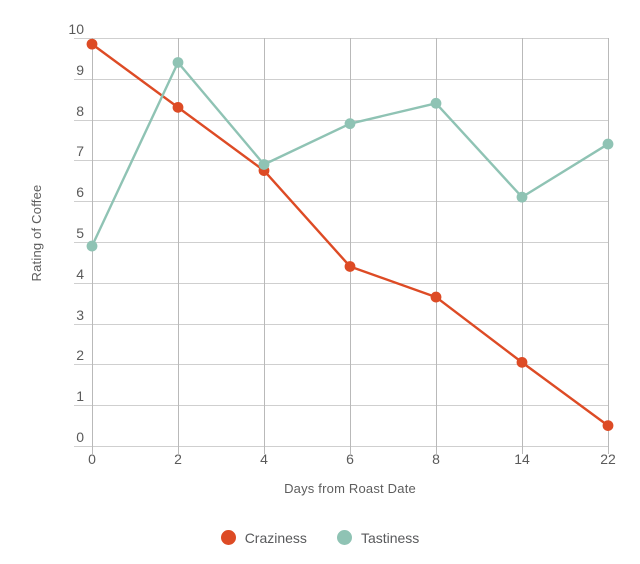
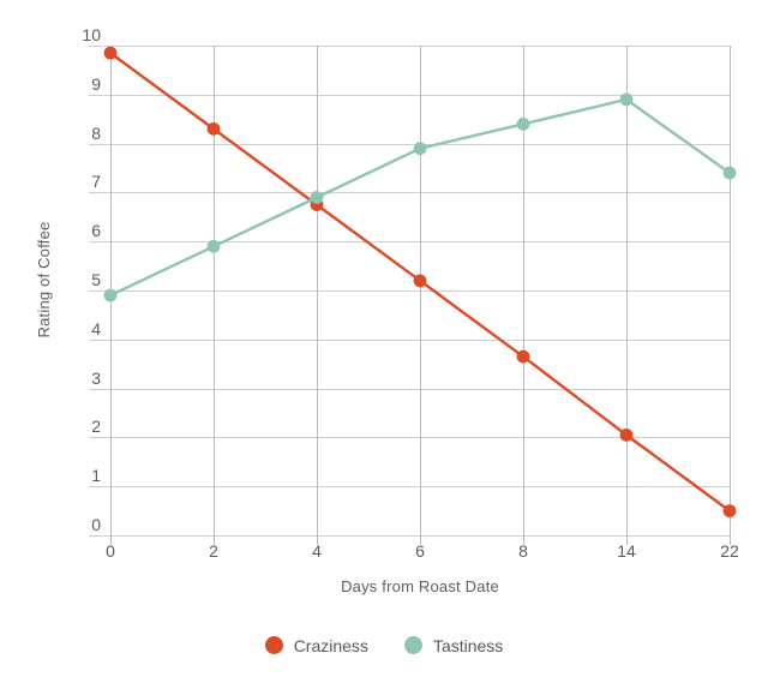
Tastiness/2: 9.4 -> 5.9
Craziness/6: 4.4 -> 5.2
Tastiness/14: 6.1 -> 8.9
